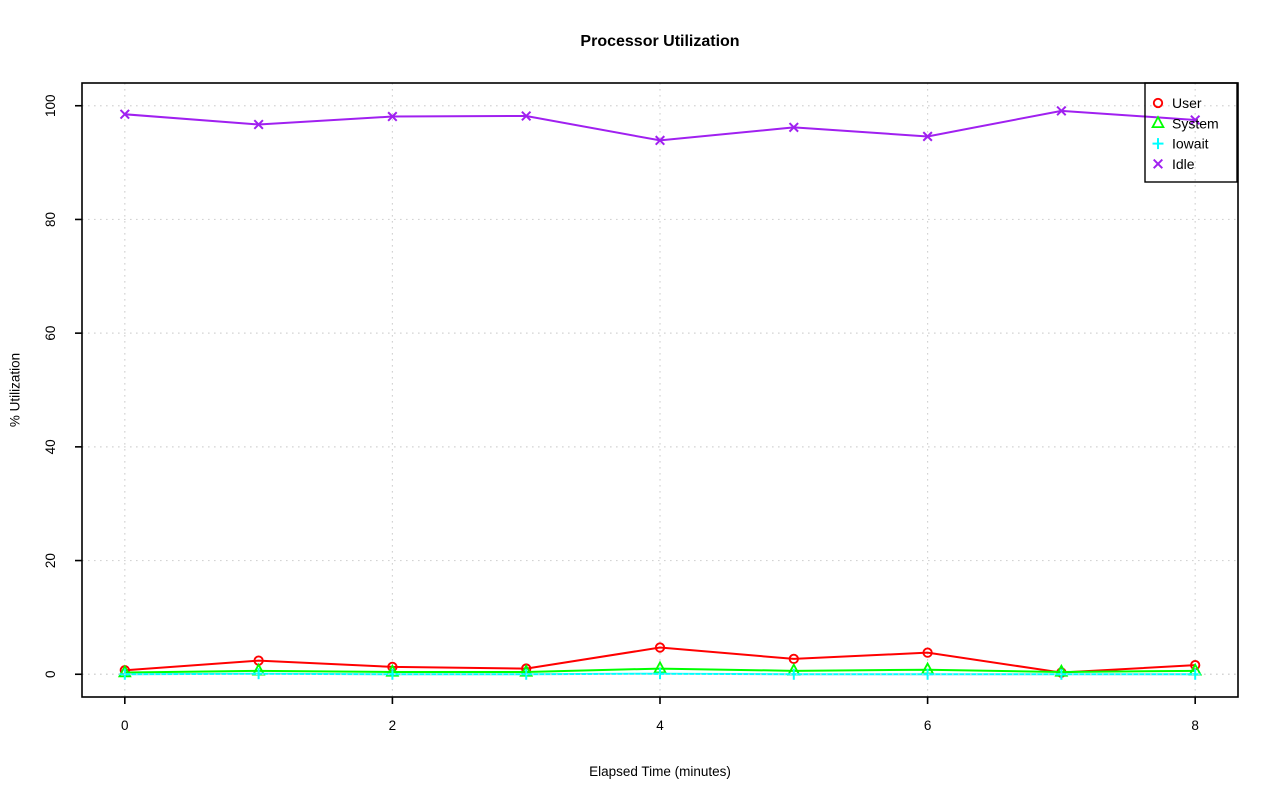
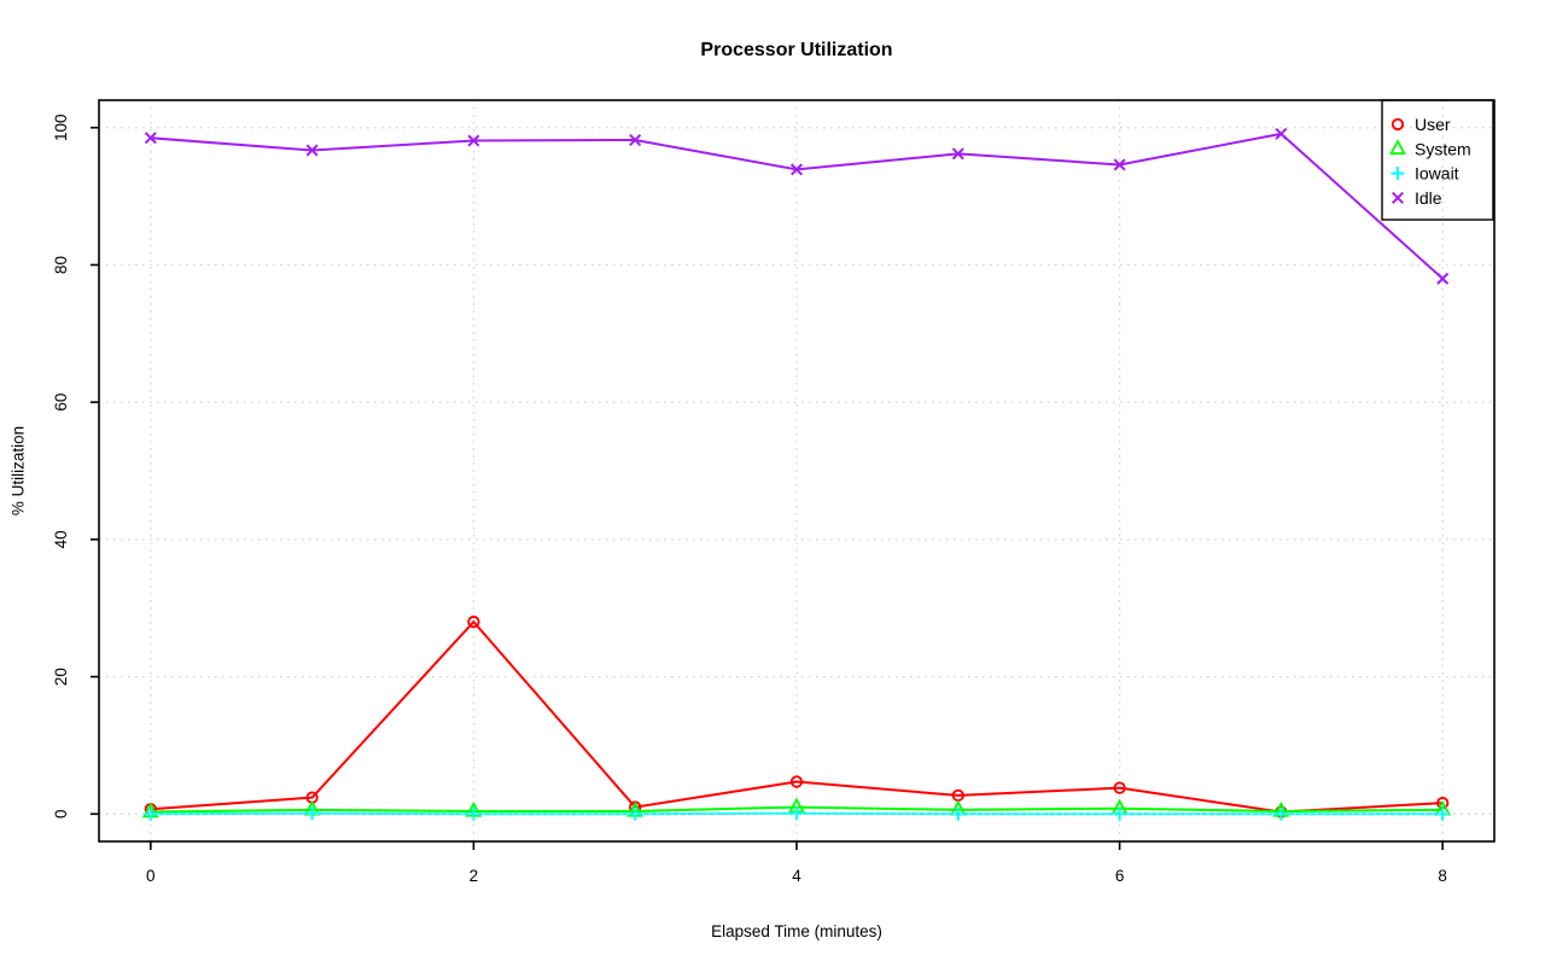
User/2: 1 -> 28
Idle/8: 98 -> 78
